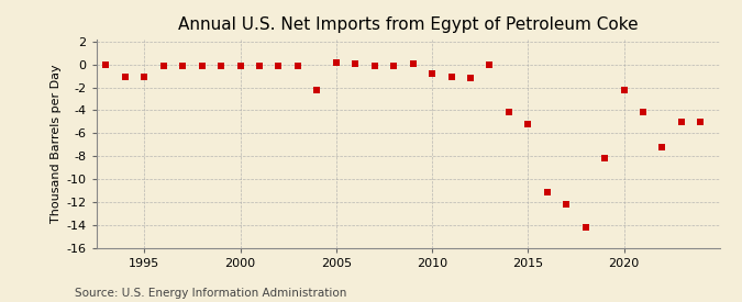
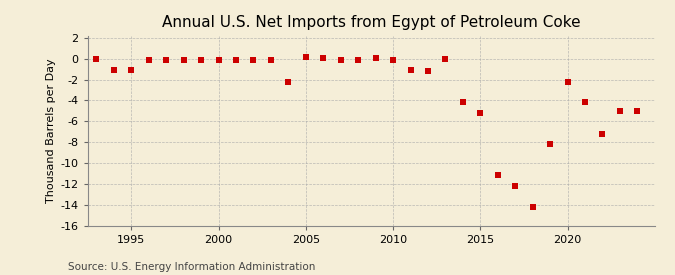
2010: -0.8 -> -0.1
